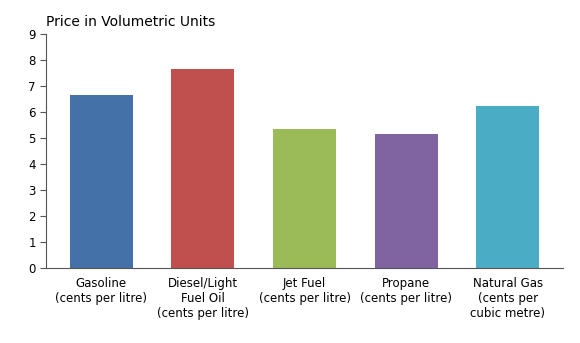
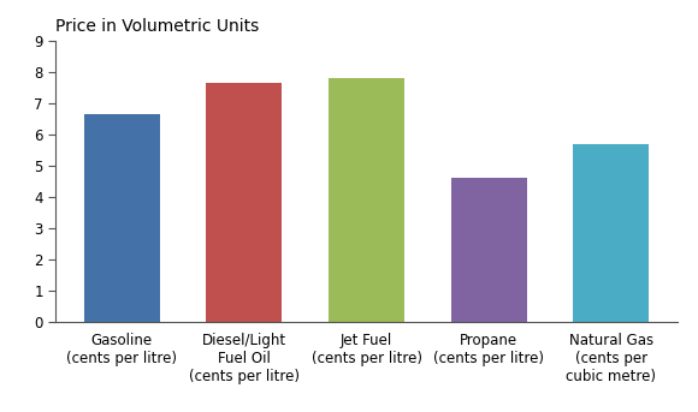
Jet Fuel (cents per litre): 5.35 -> 7.83
Propane (cents per litre): 5.15 -> 4.62
Natural Gas (cents per cubic metre): 6.25 -> 5.70
